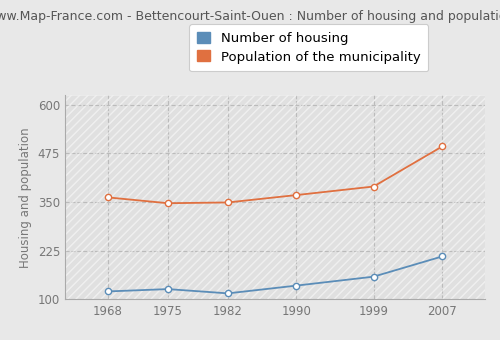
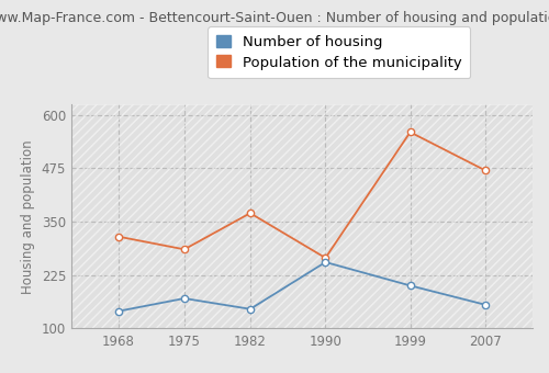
Number of housing/1968: 120 -> 140
Population of the municipality/1968: 362 -> 315
Number of housing/1975: 126 -> 170
Population of the municipality/1975: 347 -> 285
Number of housing/1982: 115 -> 145
Population of the municipality/1982: 349 -> 370
Number of housing/1990: 135 -> 255
Population of the municipality/1990: 368 -> 265
Number of housing/1999: 158 -> 200
Population of the municipality/1999: 390 -> 560
Number of housing/2007: 210 -> 155
Population of the municipality/2007: 493 -> 470
